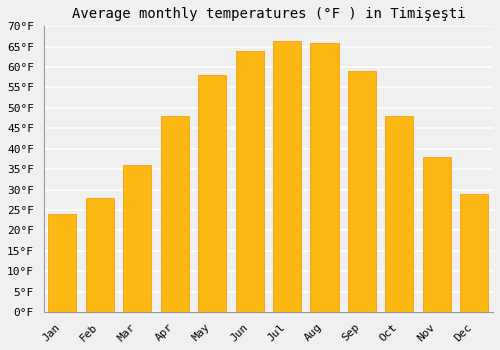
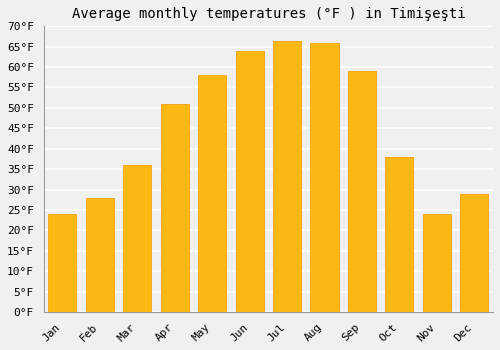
Apr: 48.0°F -> 51.0°F
Oct: 48.0°F -> 38.0°F
Nov: 38.0°F -> 24.0°F
